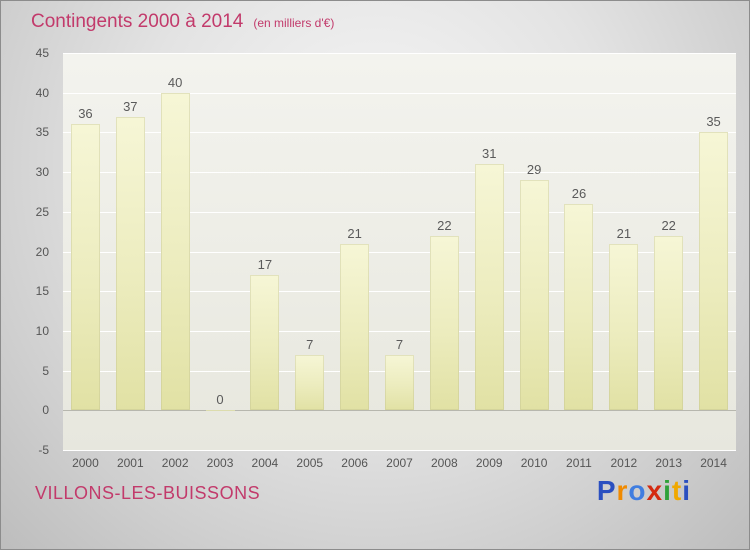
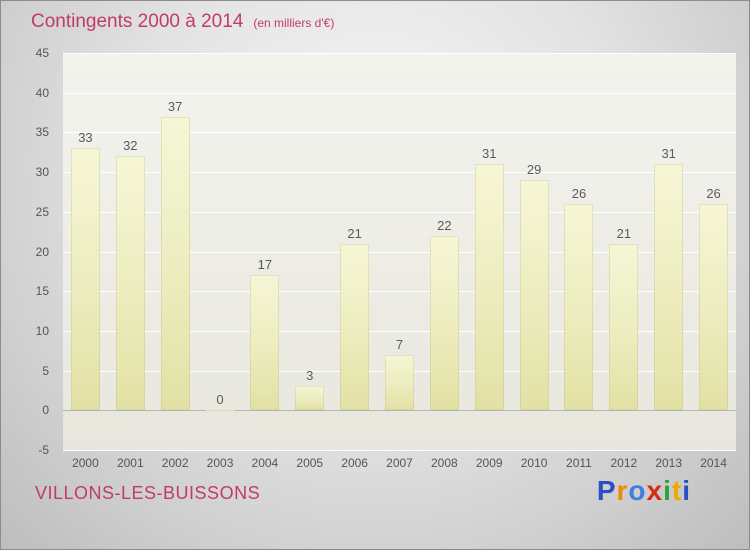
2000: 36 -> 33
2001: 37 -> 32
2002: 40 -> 37
2005: 7 -> 3
2013: 22 -> 31
2014: 35 -> 26
